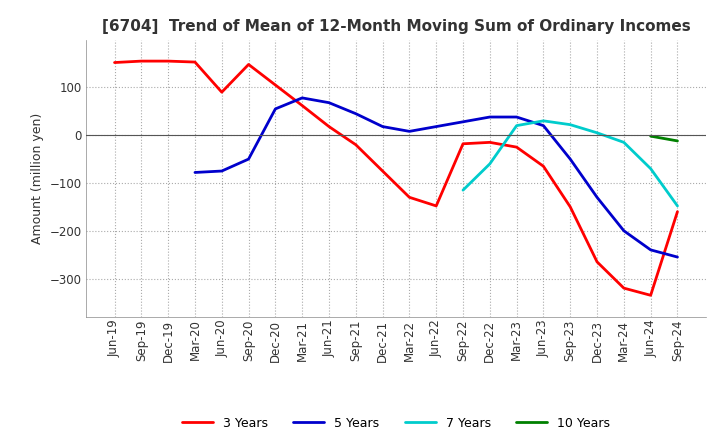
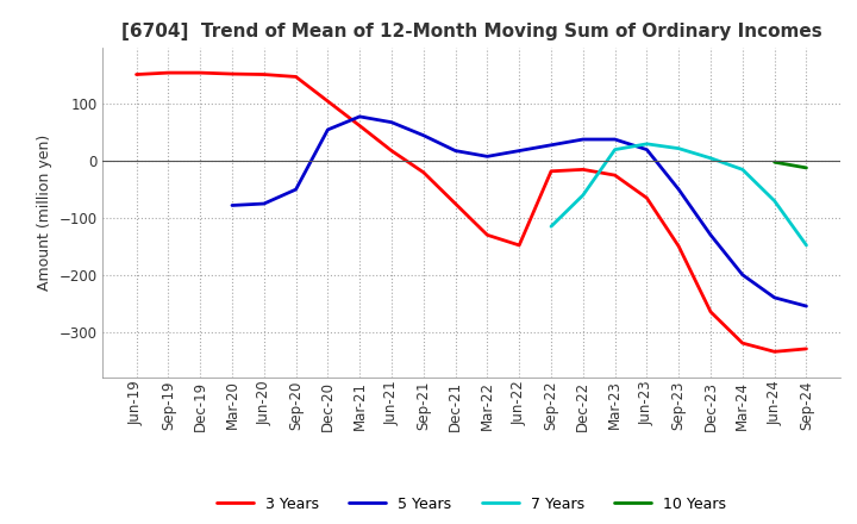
3 Years/Jun-20: 90 -> 152
3 Years/Sep-24: -160 -> -330
